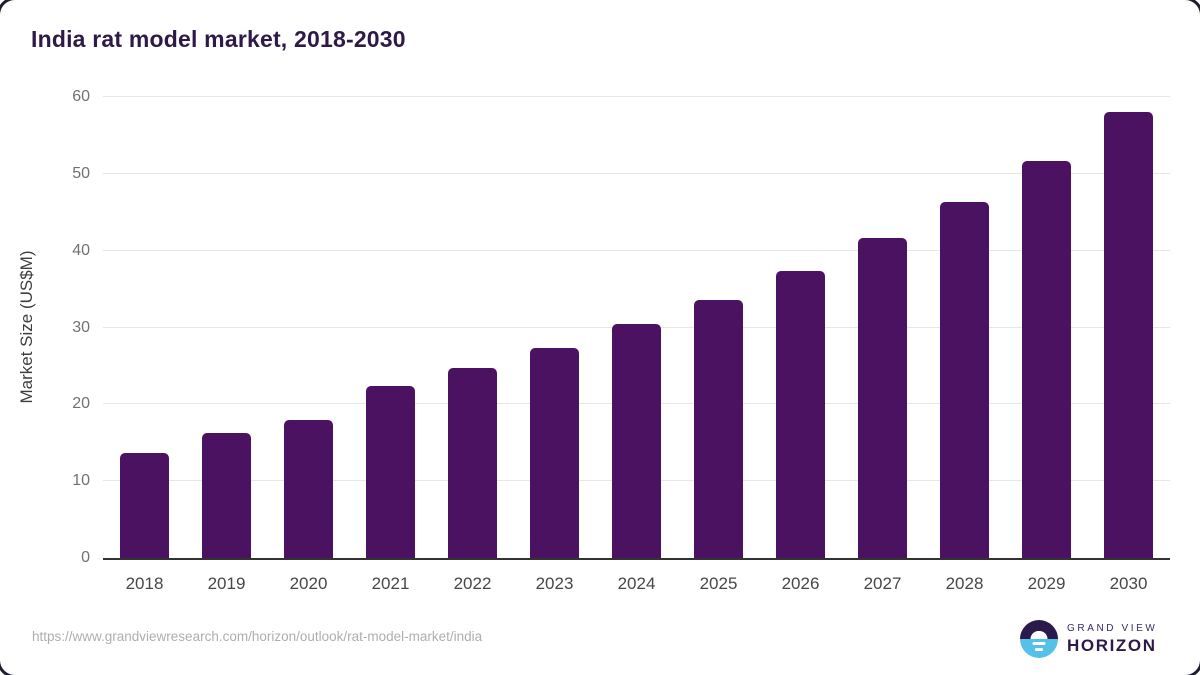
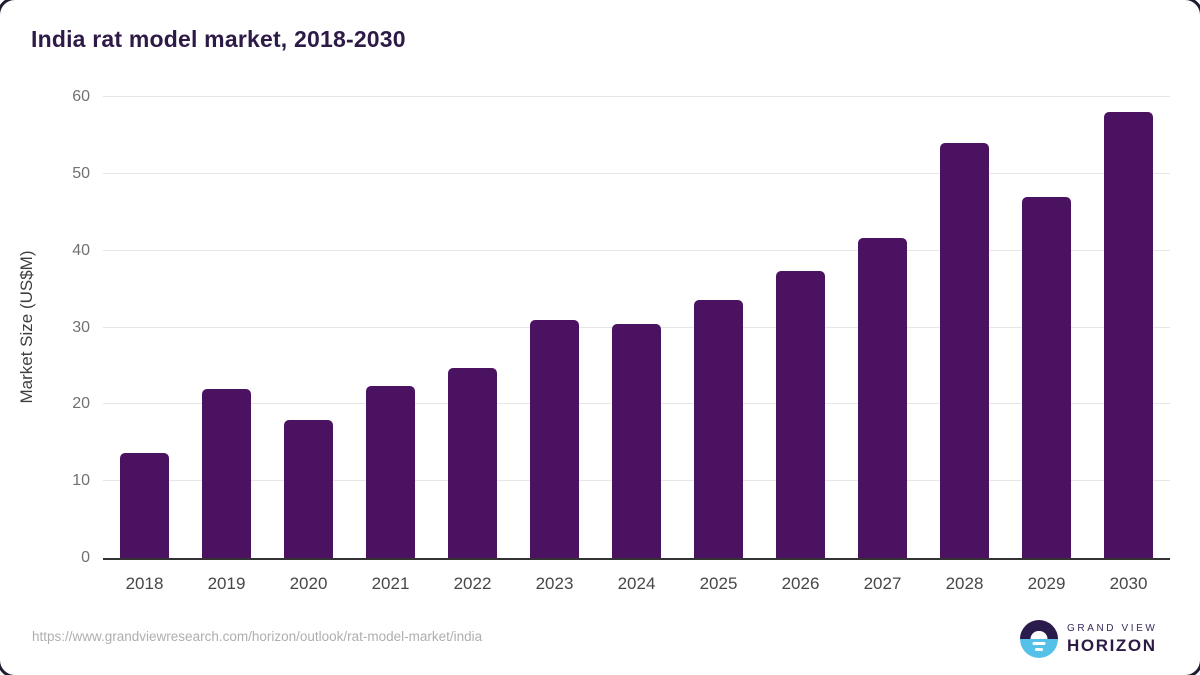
2019: 16 -> 22
2023: 27 -> 31
2028: 46 -> 54
2029: 52 -> 47
